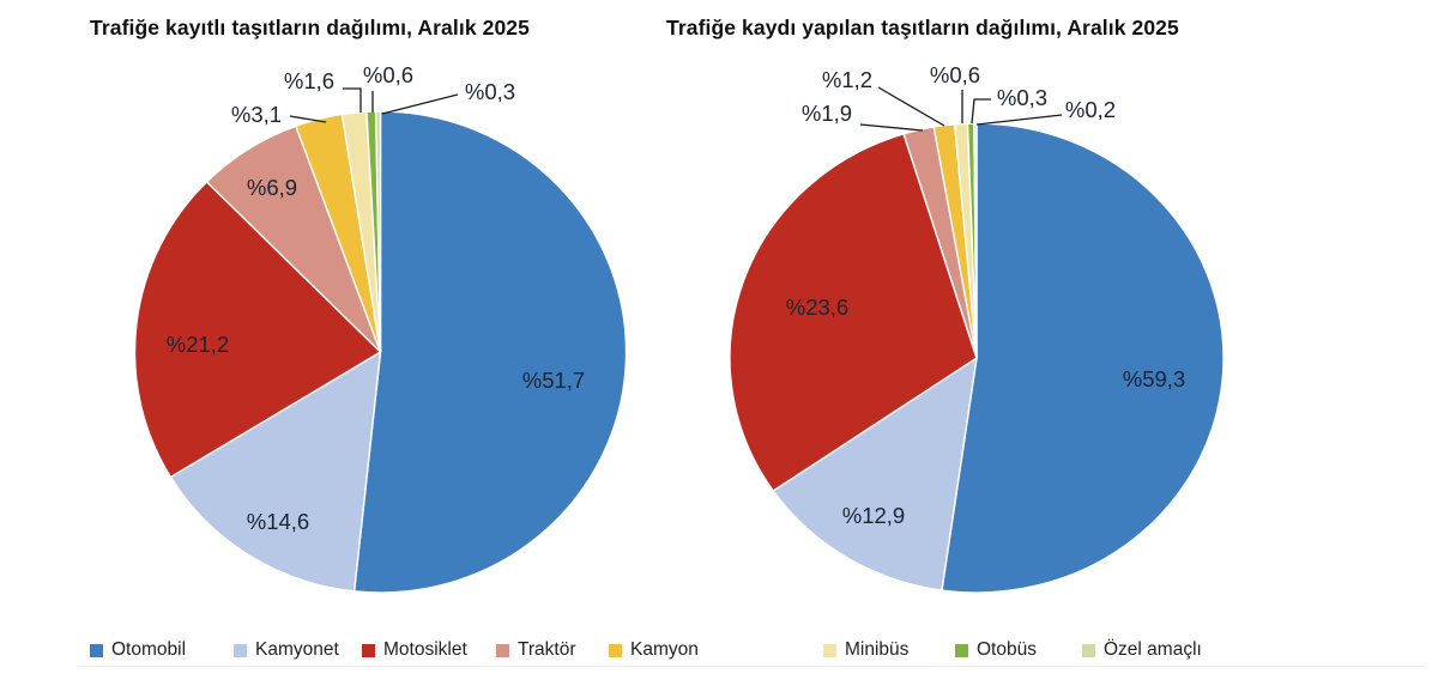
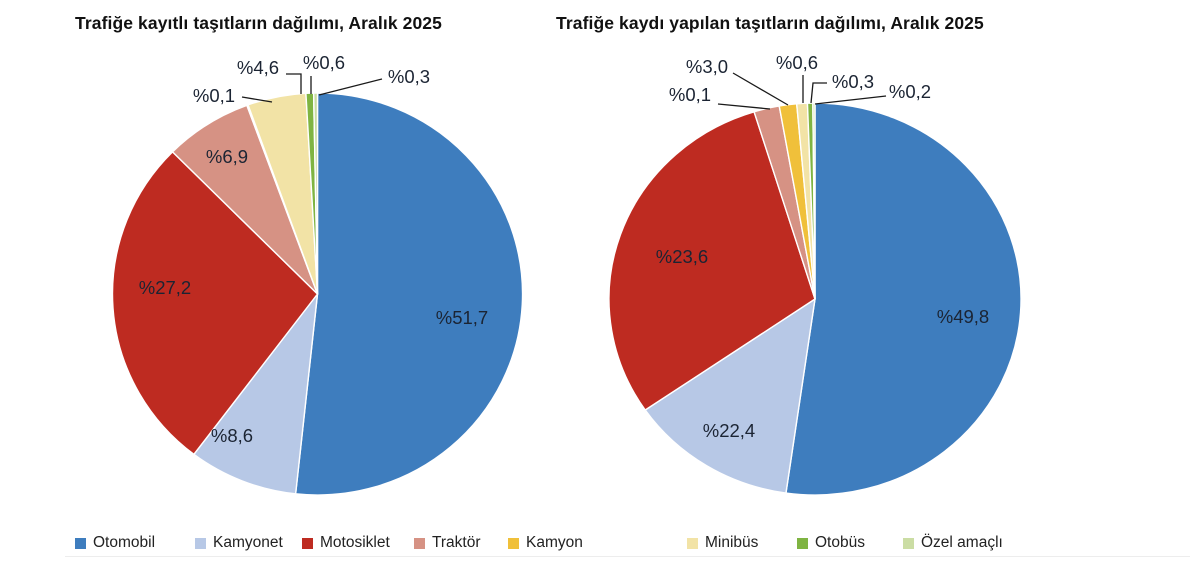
Trafiğe kayıtlı taşıtların dağılımı, Aralık 2025/Kamyonet: 14,6 -> 8,6
Trafiğe kayıtlı taşıtların dağılımı, Aralık 2025/Motosiklet: 21,2 -> 27,2
Trafiğe kayıtlı taşıtların dağılımı, Aralık 2025/Kamyon: 3,1 -> 0,1
Trafiğe kayıtlı taşıtların dağılımı, Aralık 2025/Minibüs: 1,6 -> 4,6
Trafiğe kaydı yapılan taşıtların dağılımı, Aralık 2025/Otomobil: 59,3 -> 49,8
Trafiğe kaydı yapılan taşıtların dağılımı, Aralık 2025/Kamyonet: 12,9 -> 22,4
Trafiğe kaydı yapılan taşıtların dağılımı, Aralık 2025/Traktör: 1,9 -> 0,1
Trafiğe kaydı yapılan taşıtların dağılımı, Aralık 2025/Kamyon: 1,2 -> 3,0
